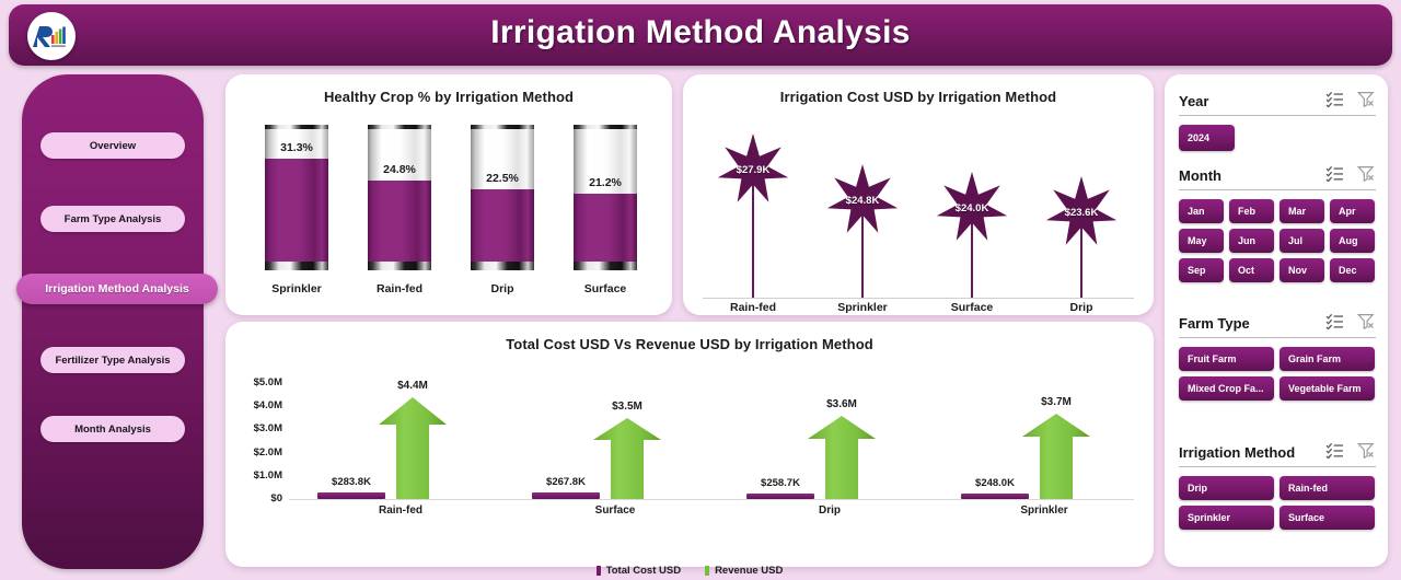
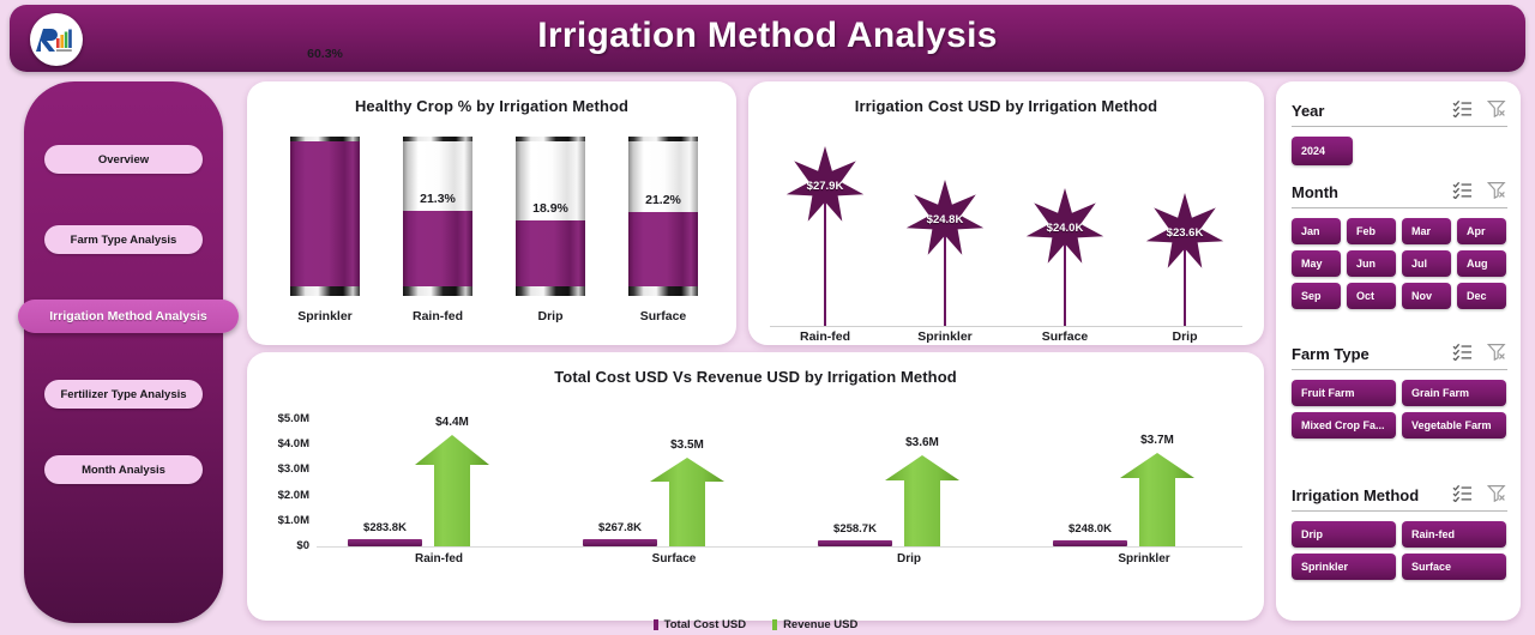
Healthy Crop % by Irrigation Method/Sprinkler: 31.3% -> 60.3%
Healthy Crop % by Irrigation Method/Rain-fed: 24.8% -> 21.3%
Healthy Crop % by Irrigation Method/Drip: 22.5% -> 18.9%
